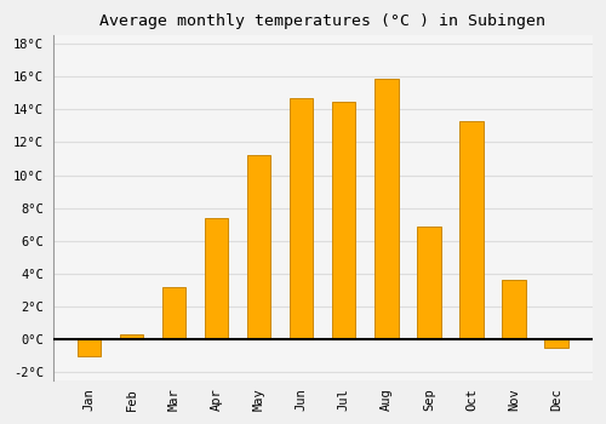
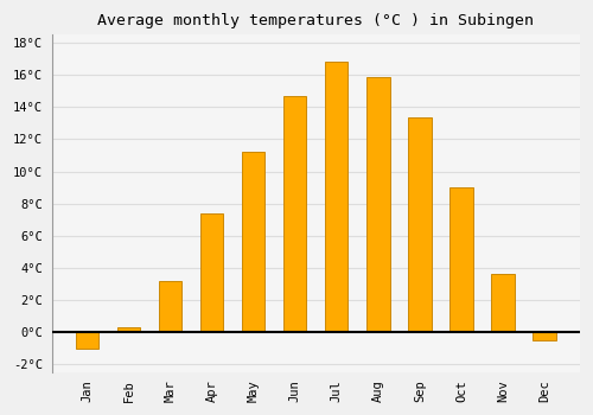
Jul: 14.5°C -> 16.8°C
Sep: 6.9°C -> 13.4°C
Oct: 13.3°C -> 9.0°C
